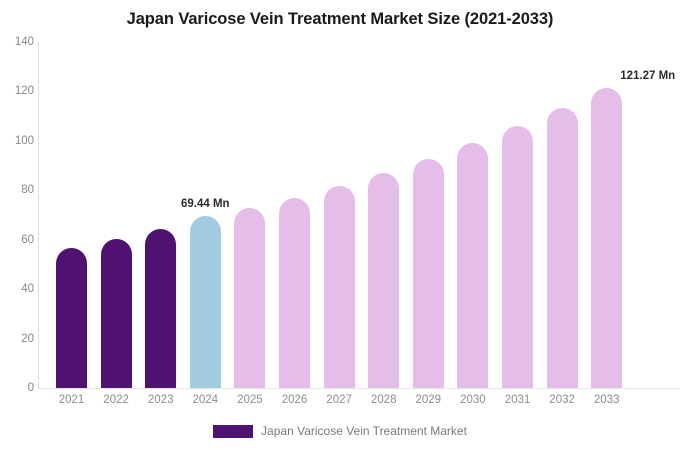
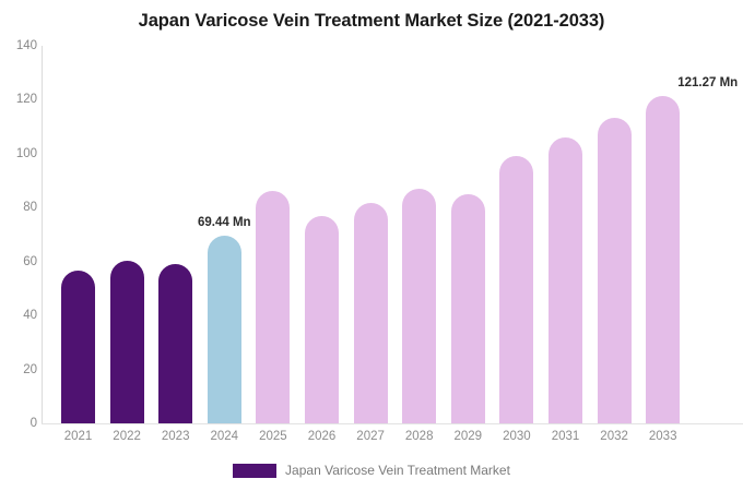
2023: 64 -> 59
2025: 73 -> 86
2029: 93 -> 85
